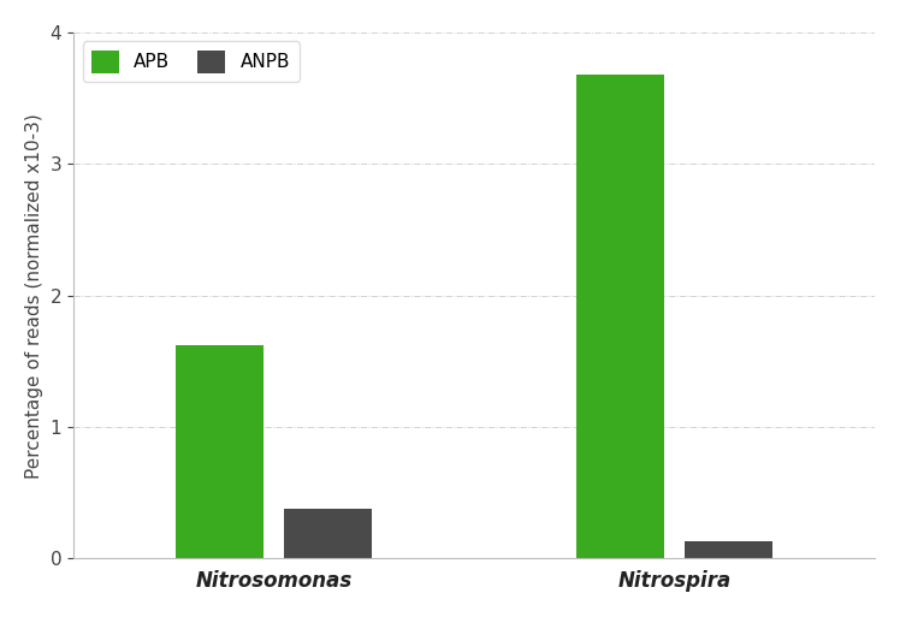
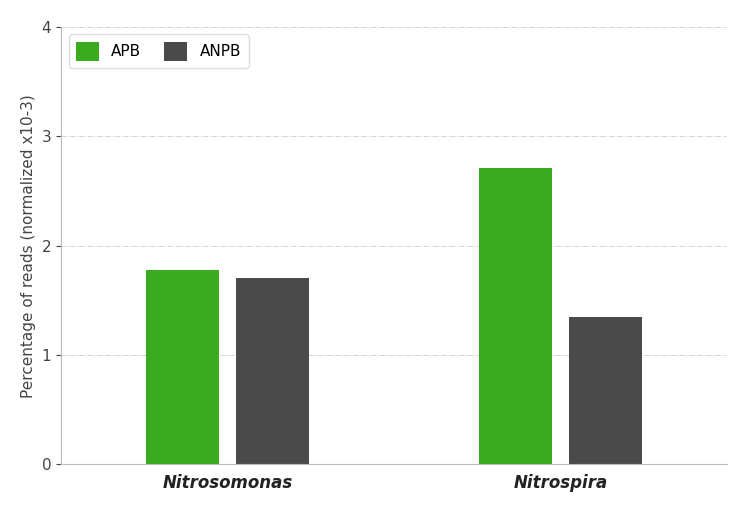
APB/Nitrosomonas: 1.62 -> 1.78
ANPB/Nitrosomonas: 0.38 -> 1.70
APB/Nitrospira: 3.68 -> 2.71
ANPB/Nitrospira: 0.13 -> 1.35
